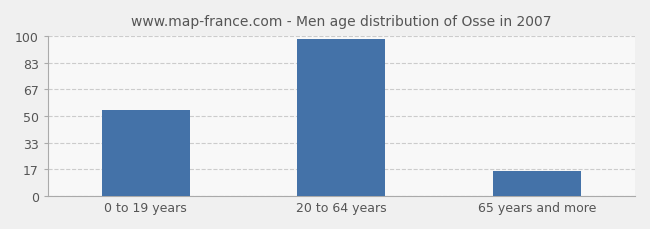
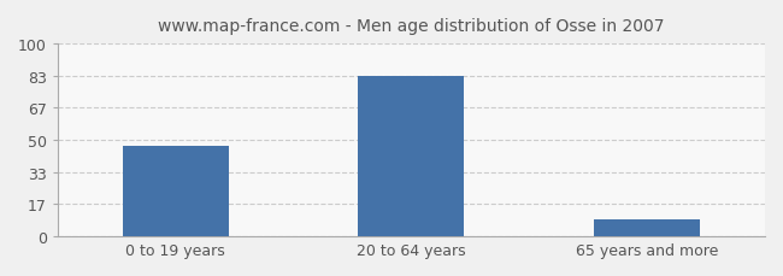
0 to 19 years: 54 -> 47
20 to 64 years: 98 -> 83
65 years and more: 16 -> 9
